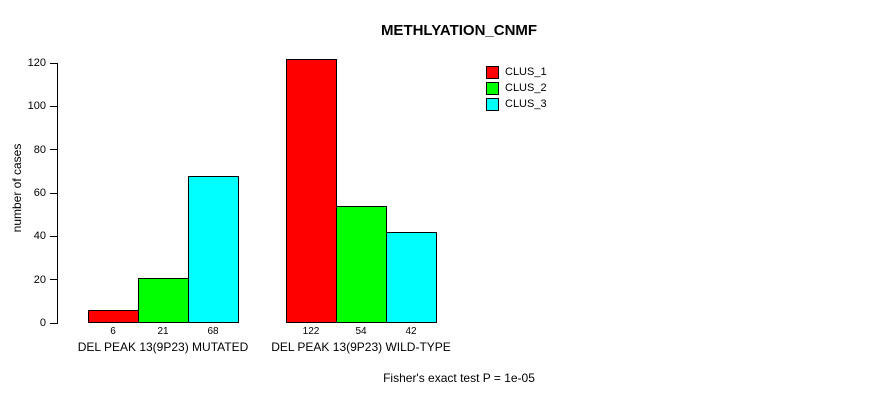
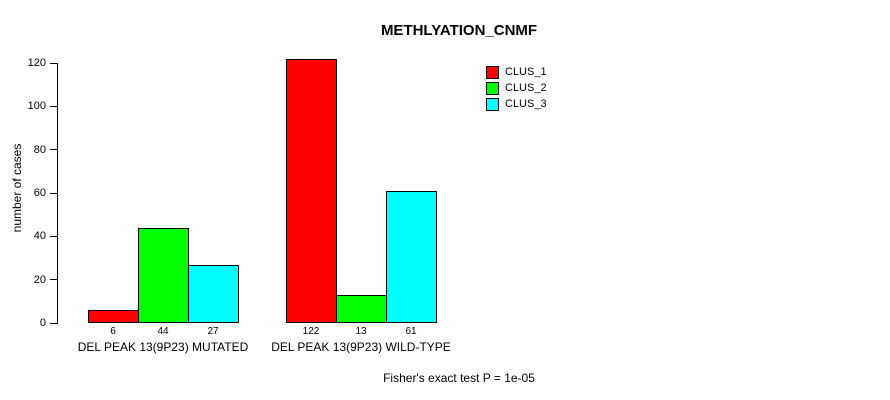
CLUS_2/DEL PEAK 13(9P23) MUTATED: 21 -> 44
CLUS_3/DEL PEAK 13(9P23) MUTATED: 68 -> 27
CLUS_2/DEL PEAK 13(9P23) WILD-TYPE: 54 -> 13
CLUS_3/DEL PEAK 13(9P23) WILD-TYPE: 42 -> 61
